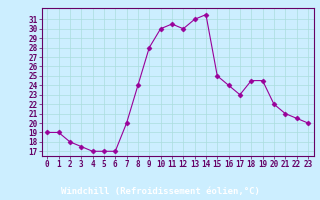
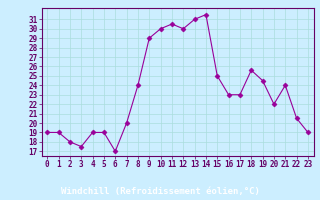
4: 17.0 -> 19.0
5: 17.0 -> 19.0
9: 28.0 -> 29.0
16: 24.0 -> 23.0
18: 24.5 -> 25.6
21: 21.0 -> 24.0
23: 20.0 -> 19.0
